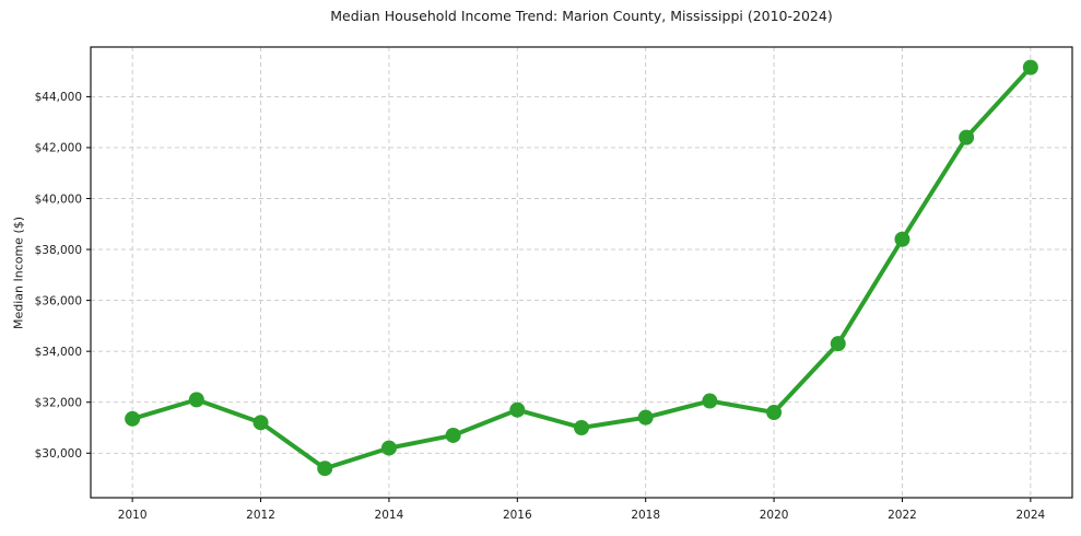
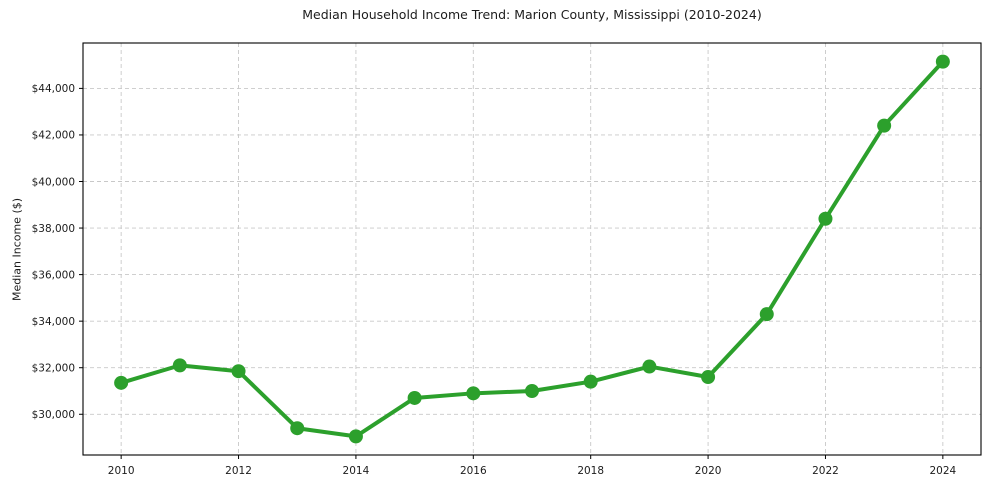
2012: $31200 -> $31800
2014: $30200 -> $29000
2016: $31700 -> $30900
